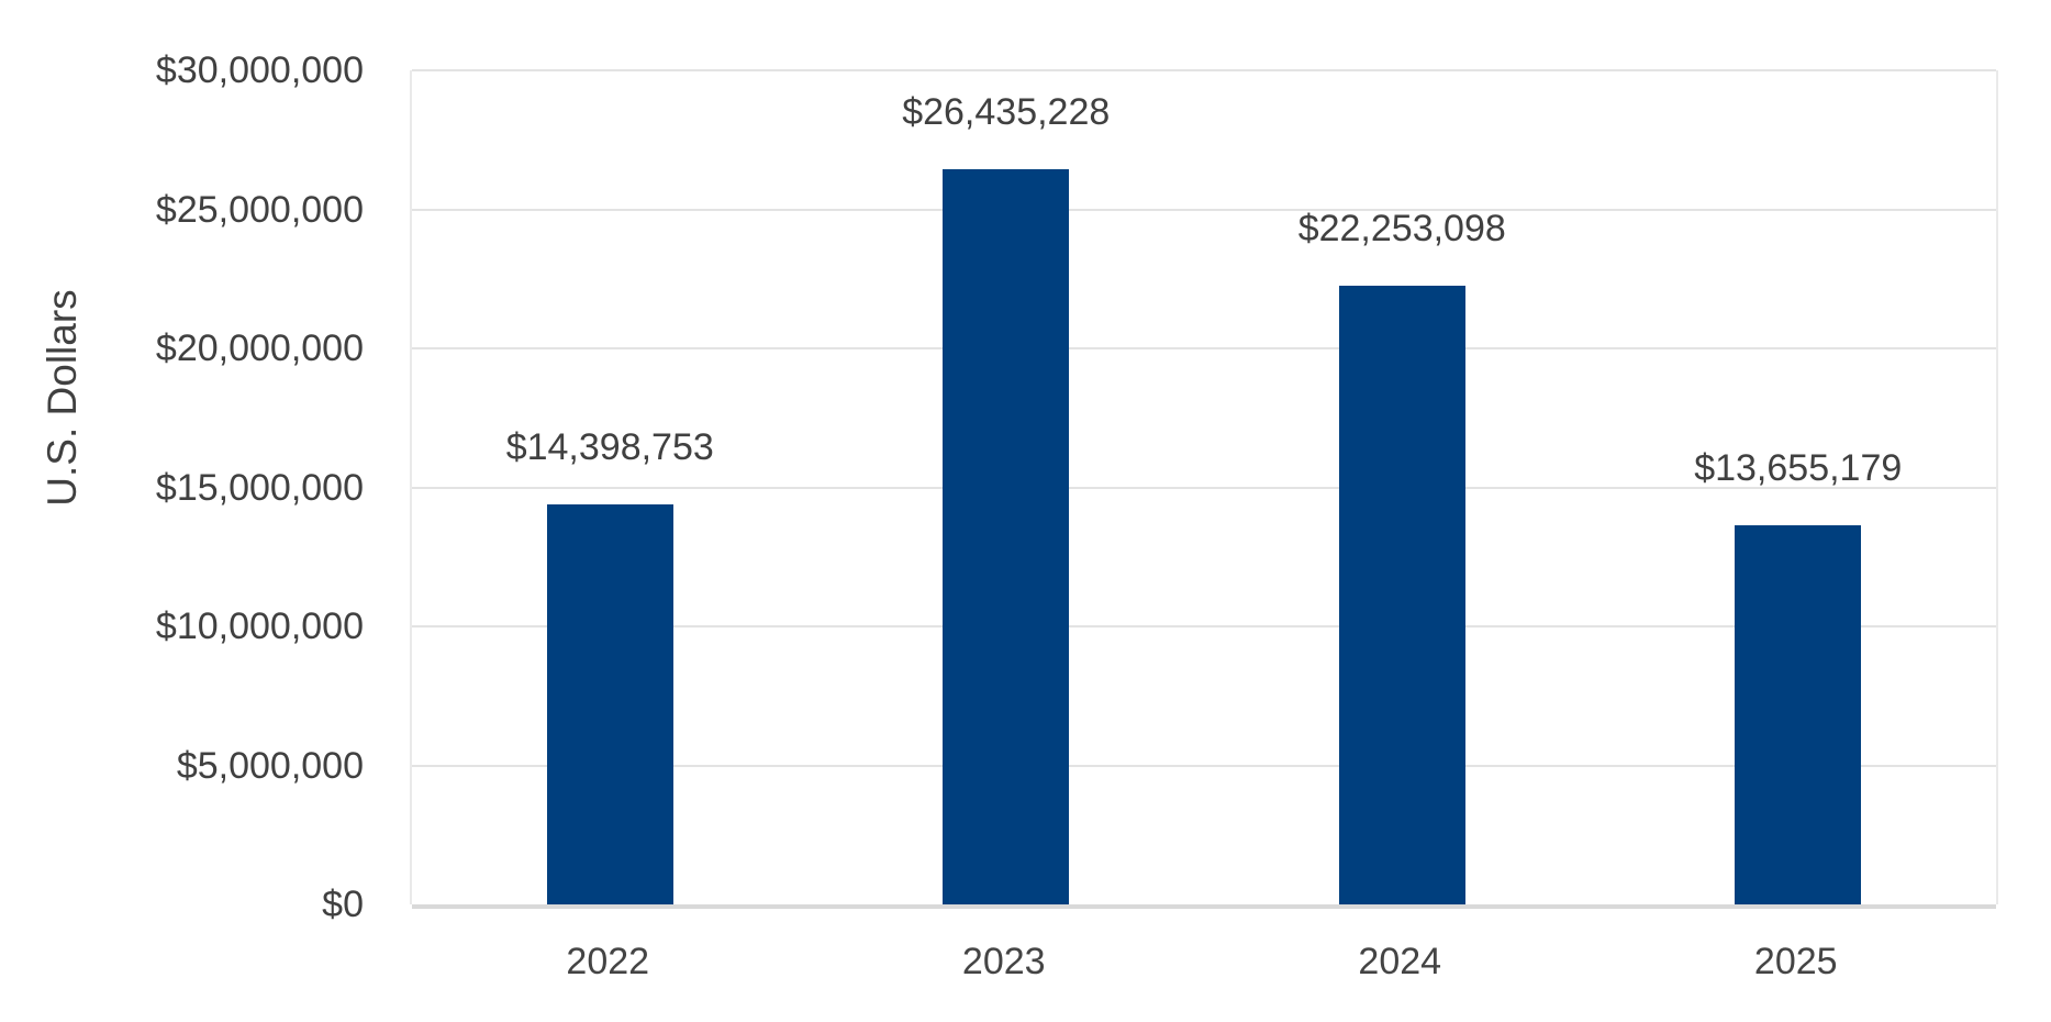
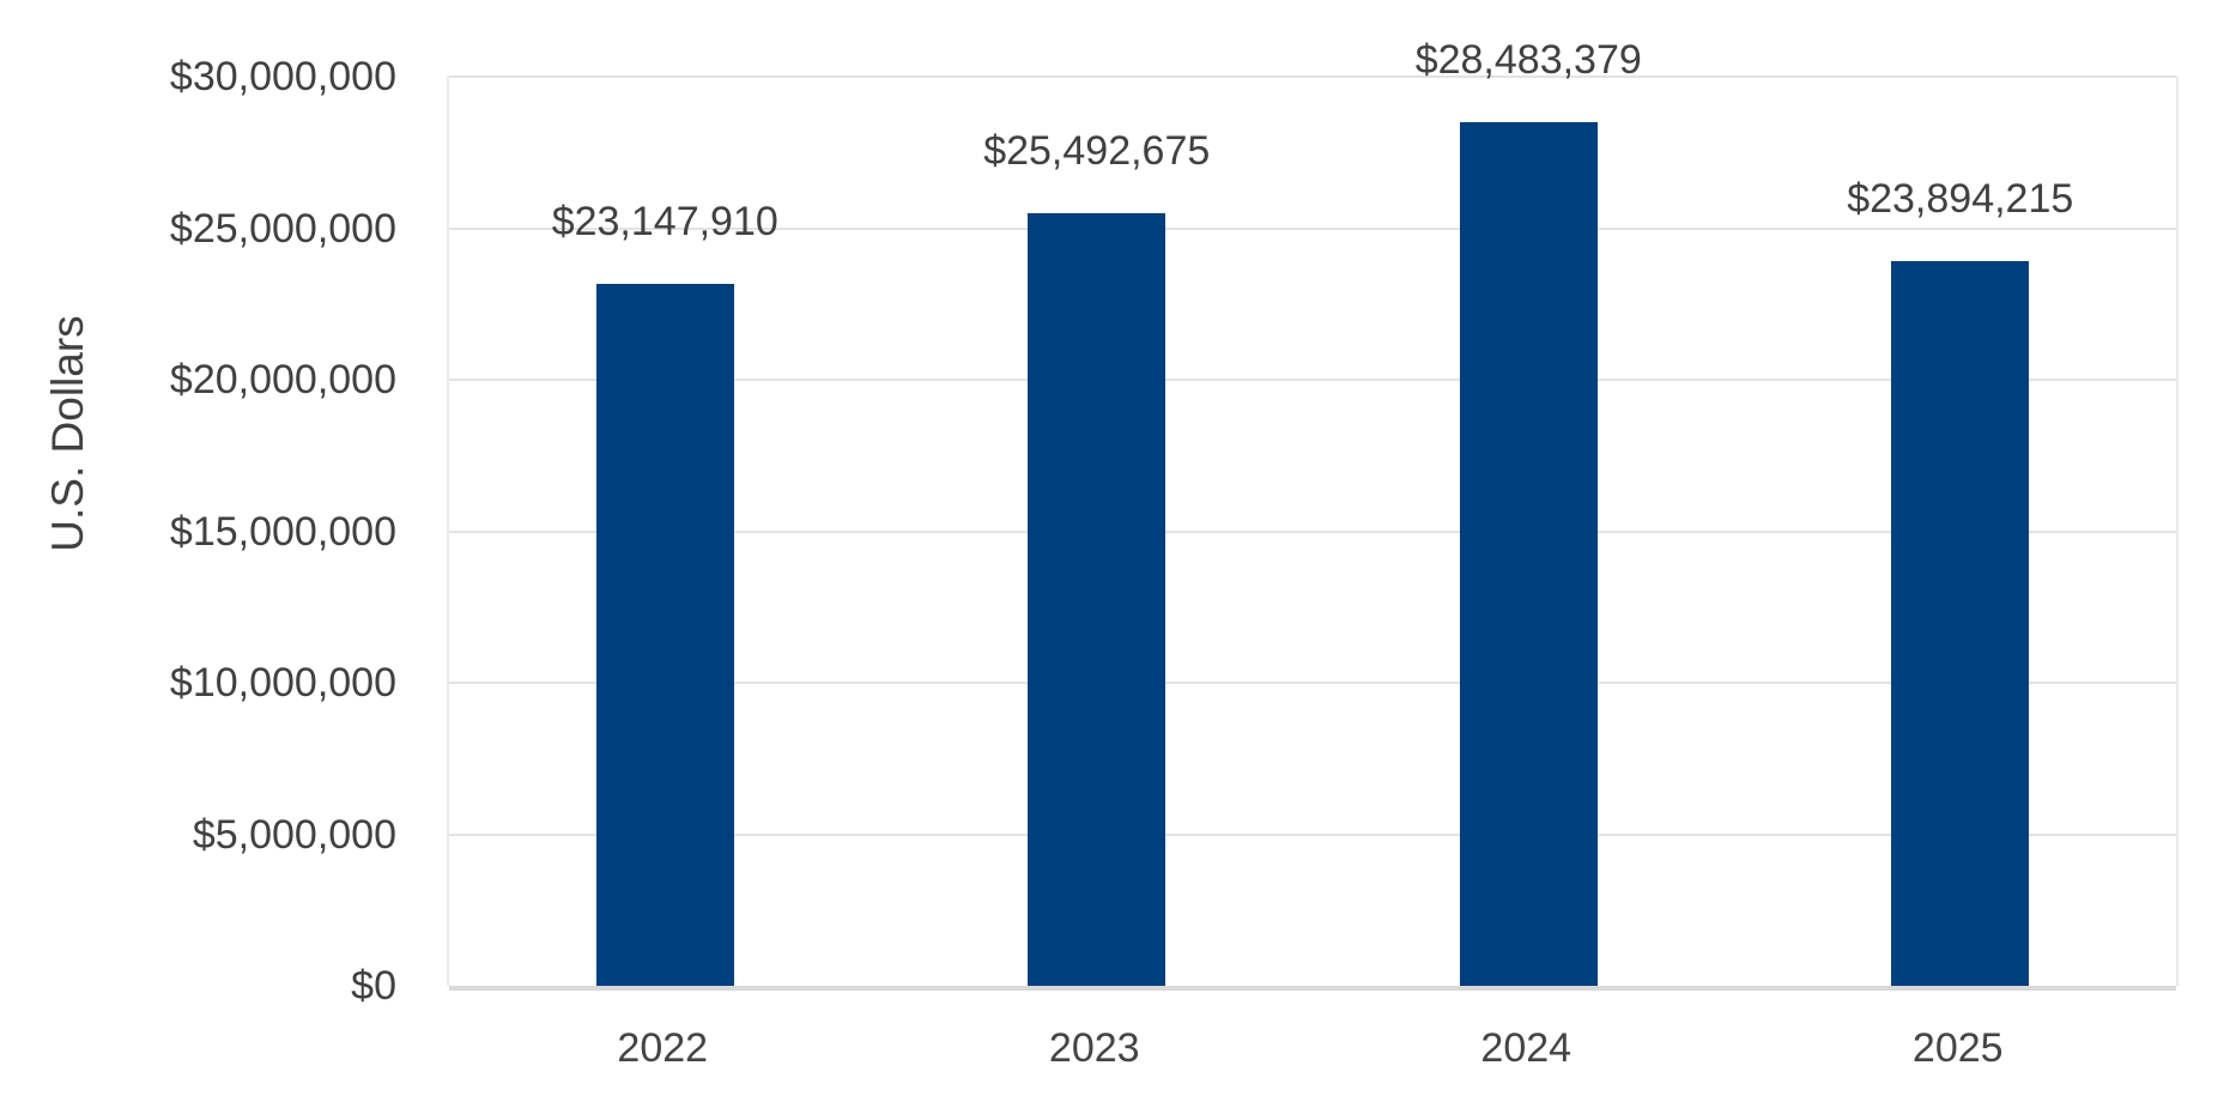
2022: $14,398,753 -> $23,147,910
2023: $26,435,228 -> $25,492,675
2024: $22,253,098 -> $28,483,379
2025: $13,655,179 -> $23,894,215
